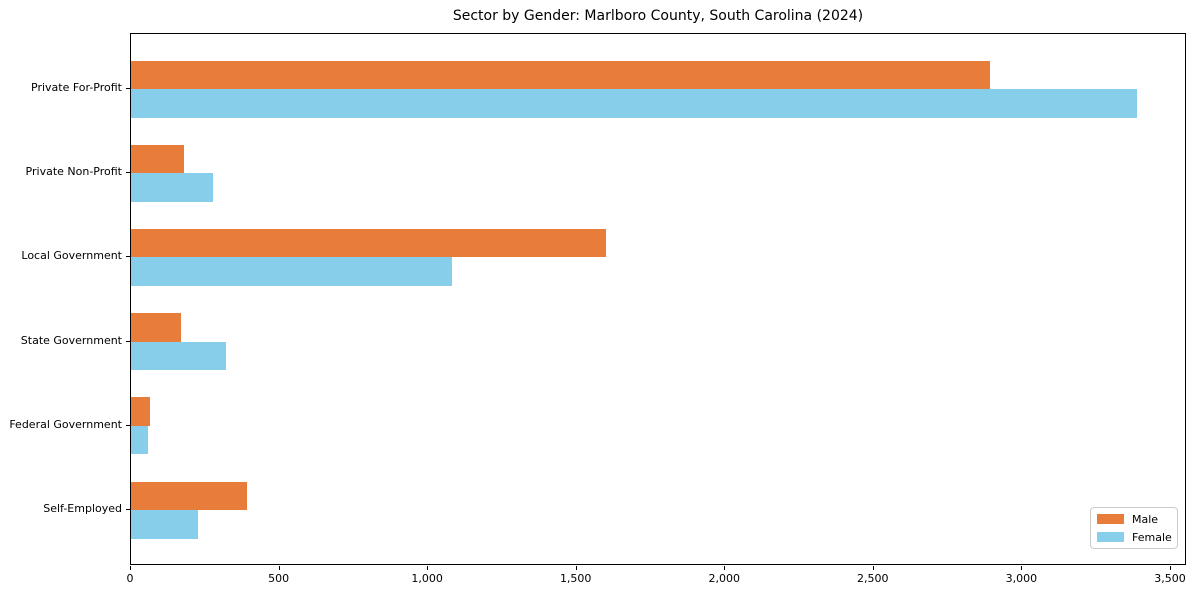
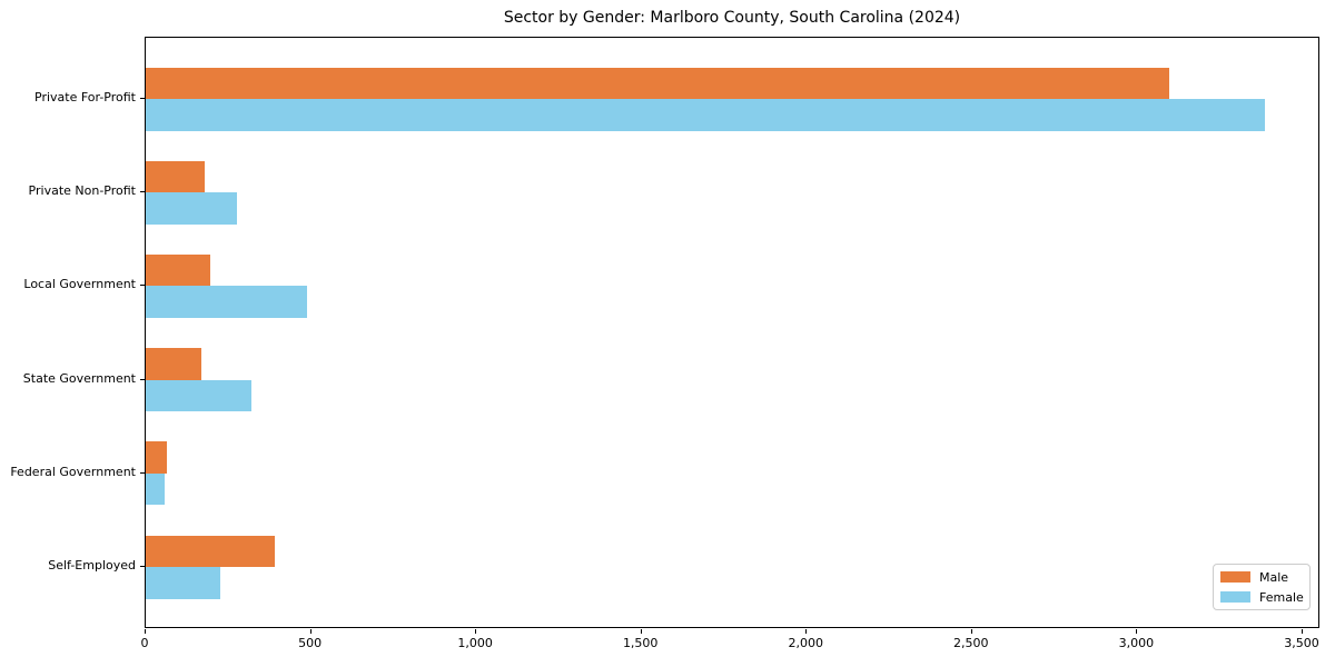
Male/Private For-Profit: 2890 -> 3100
Male/Local Government: 1600 -> 200
Female/Local Government: 1080 -> 490
